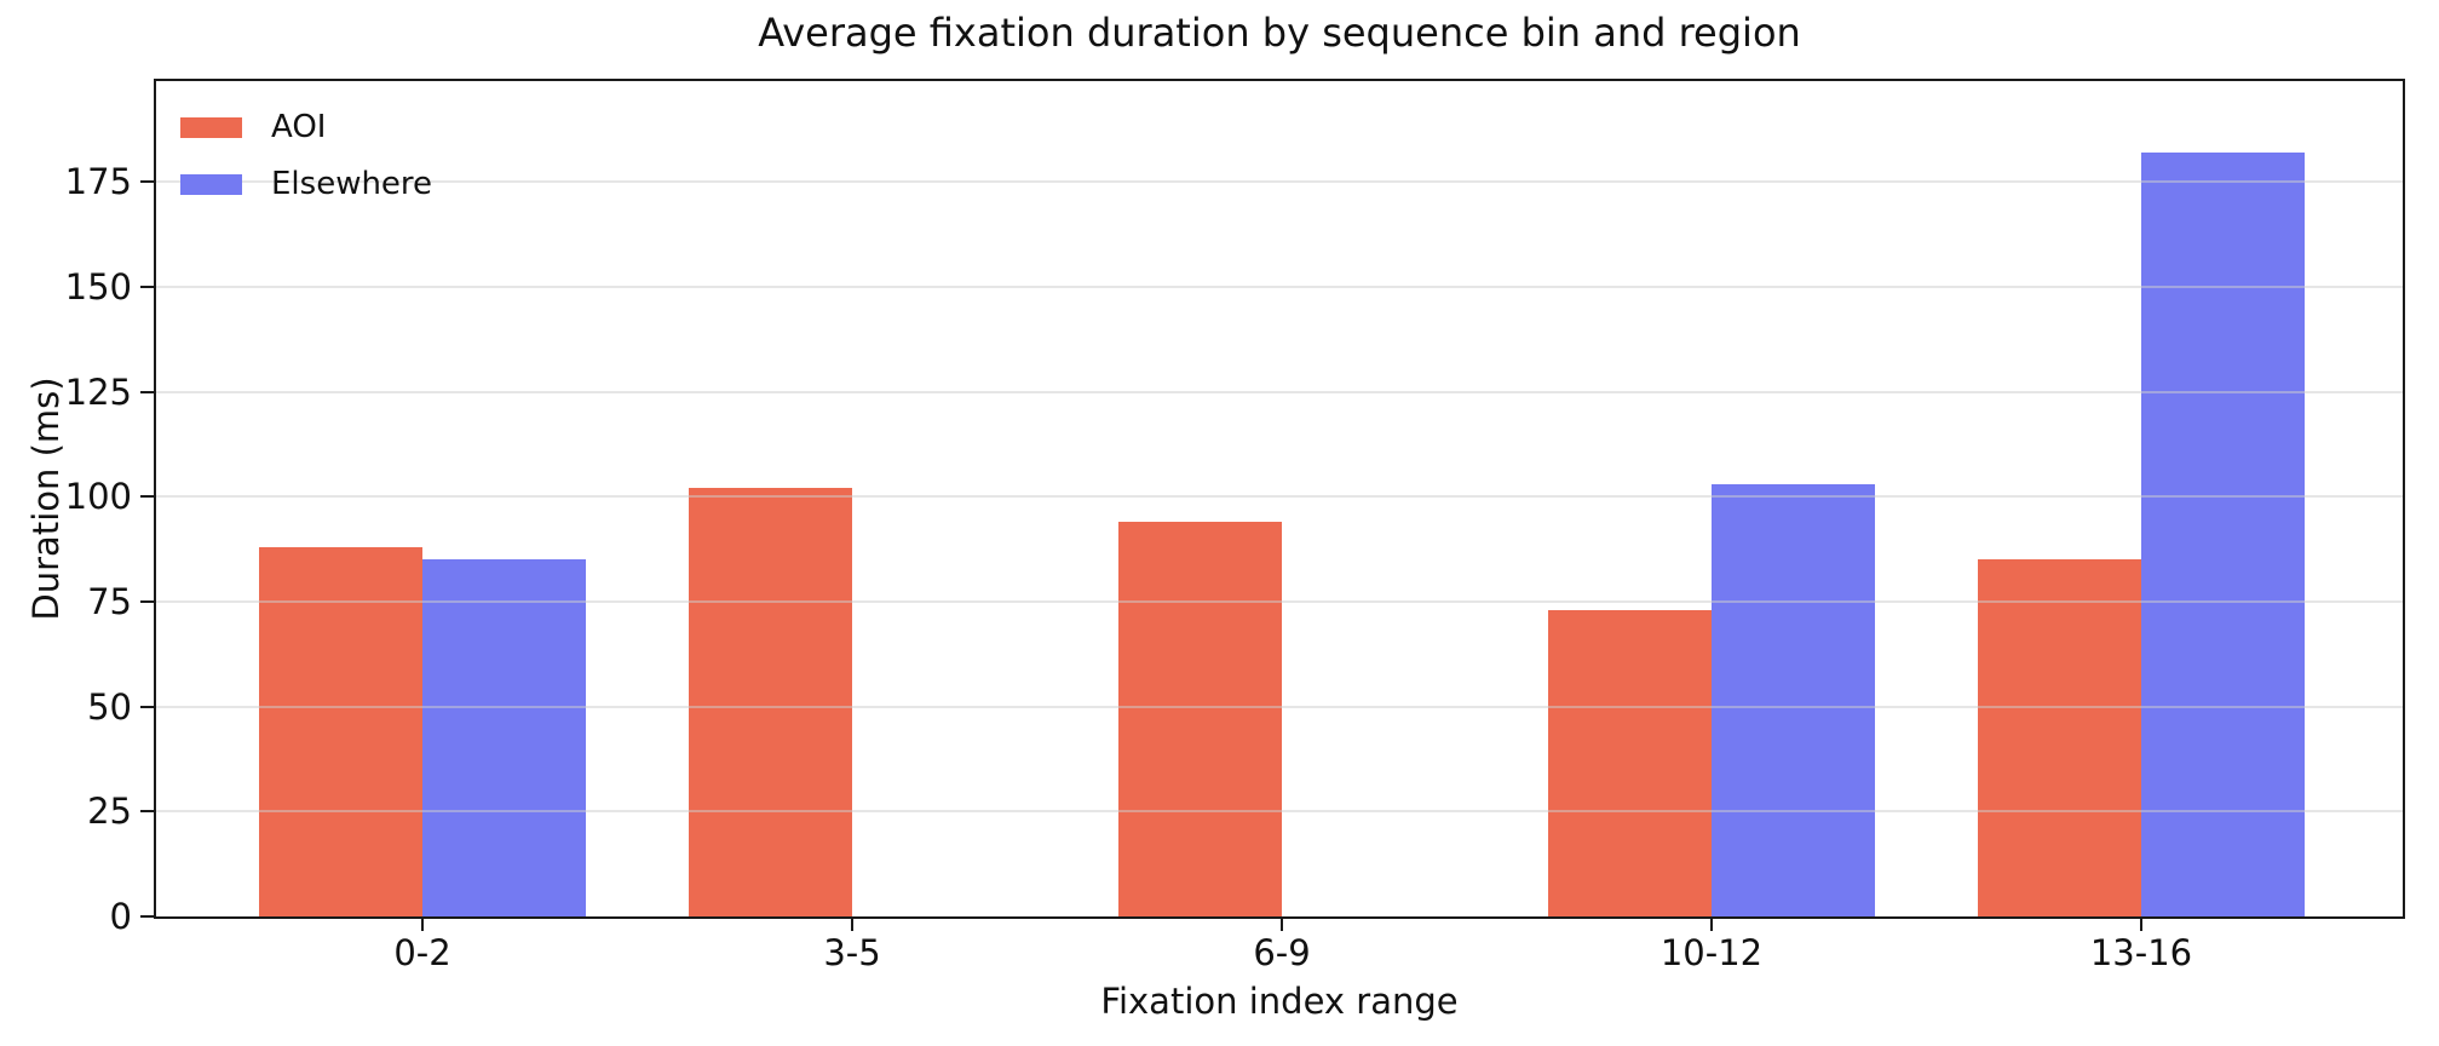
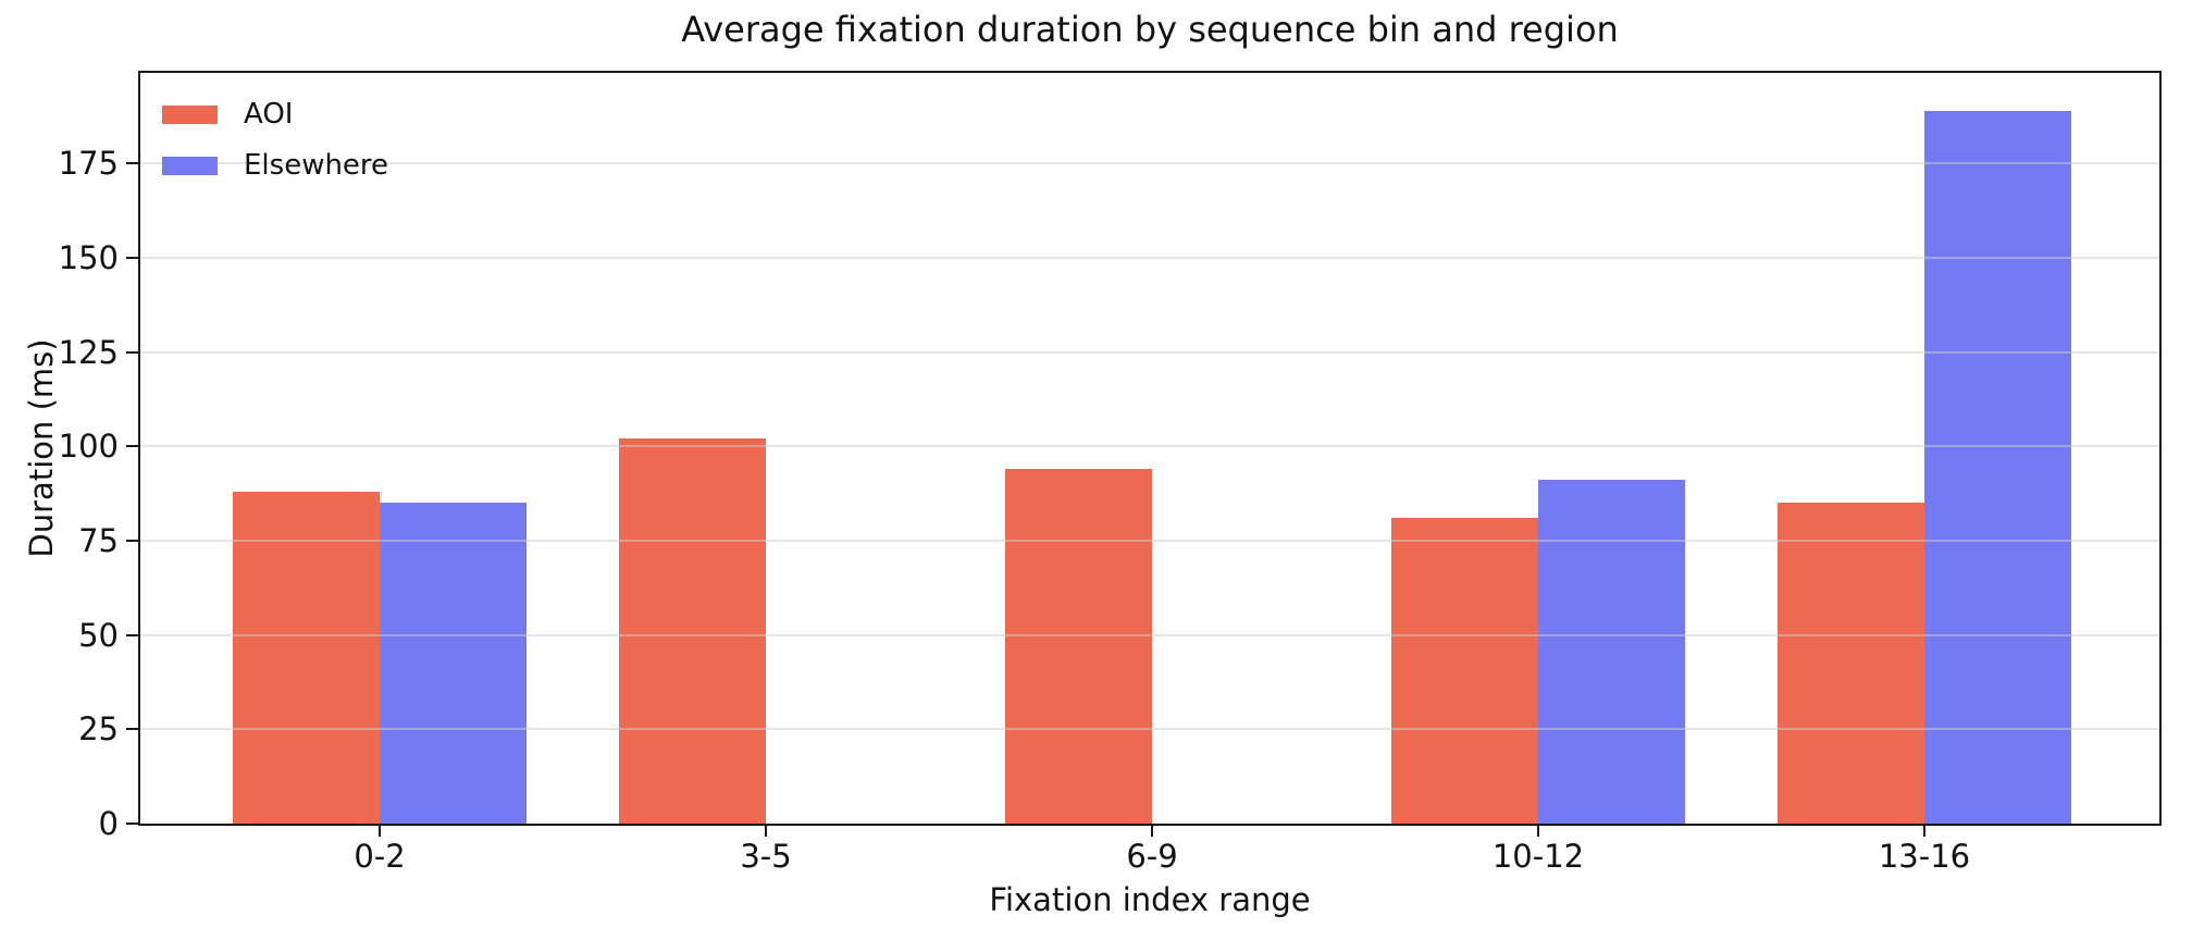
AOI/10-12: 73 -> 81
Elsewhere/10-12: 103 -> 91
Elsewhere/13-16: 182 -> 189
